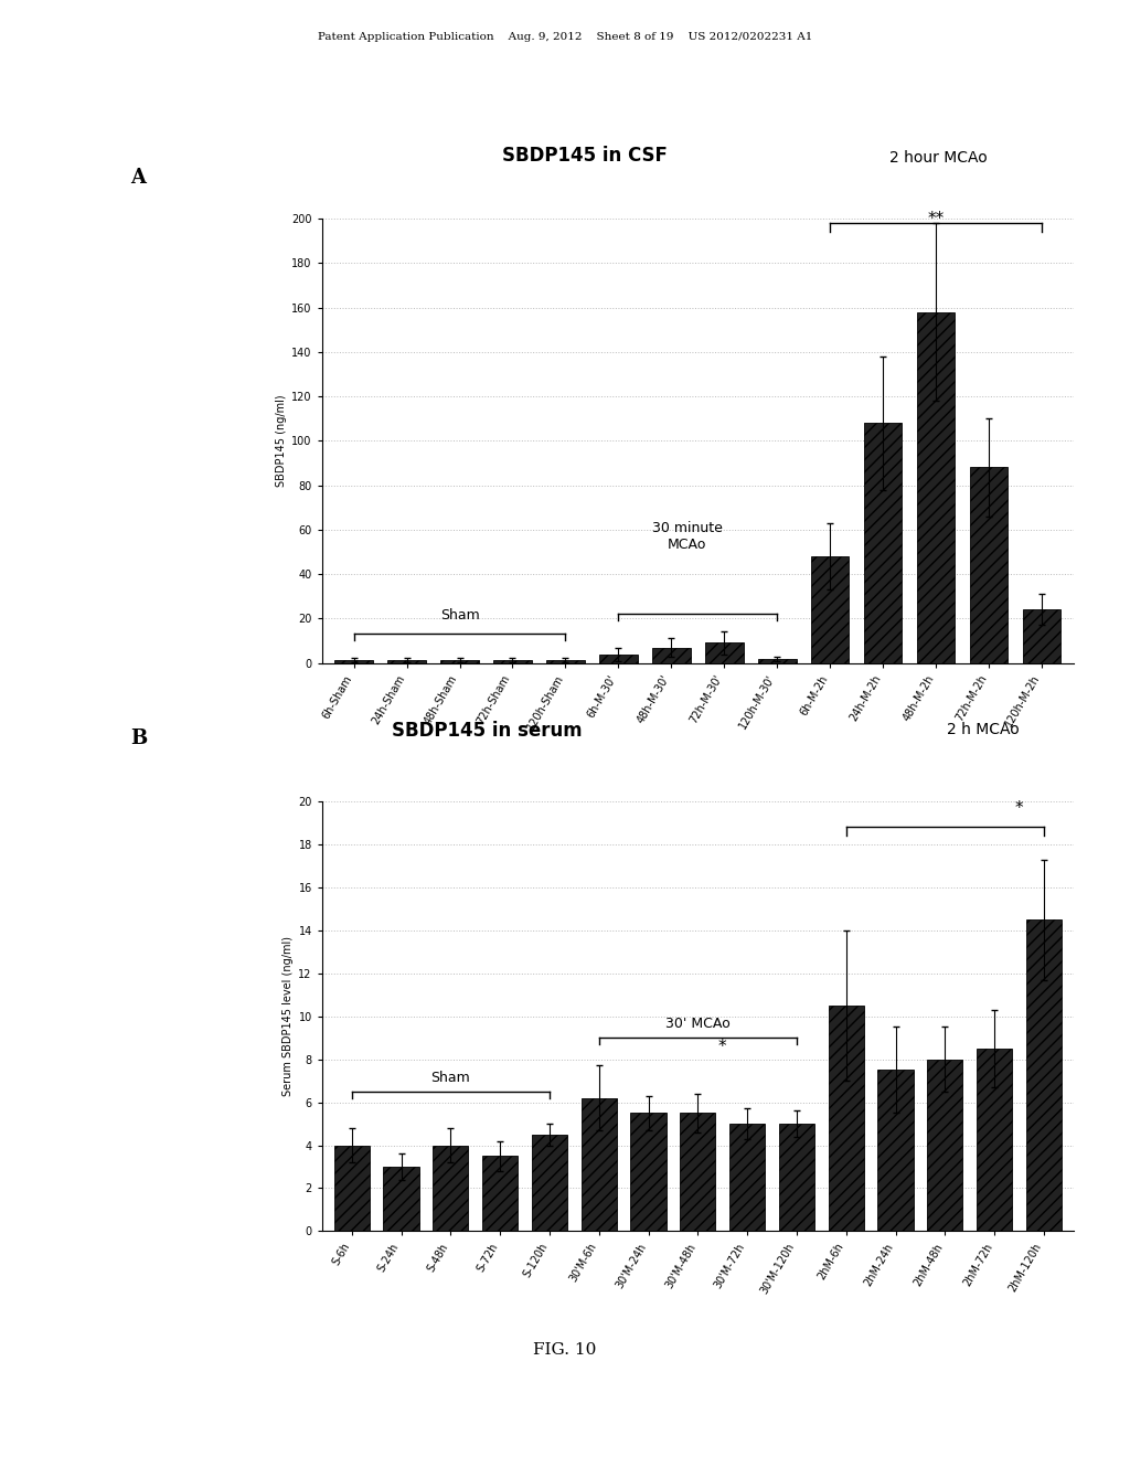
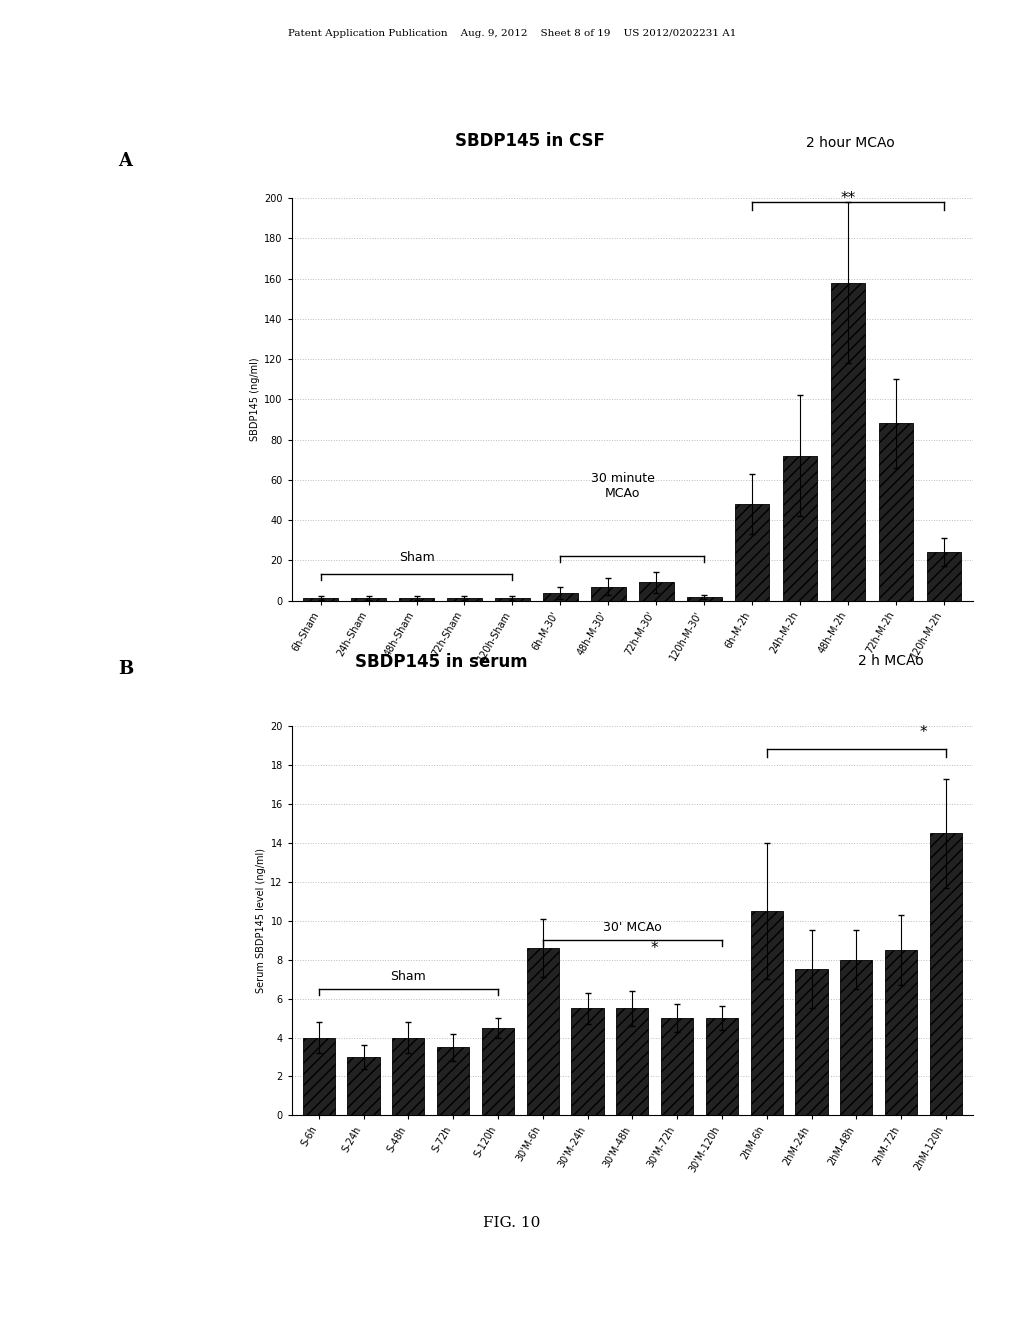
24h-M-2h: 108.0 -> 72.0
30'M-6h: 6.2 -> 8.6
